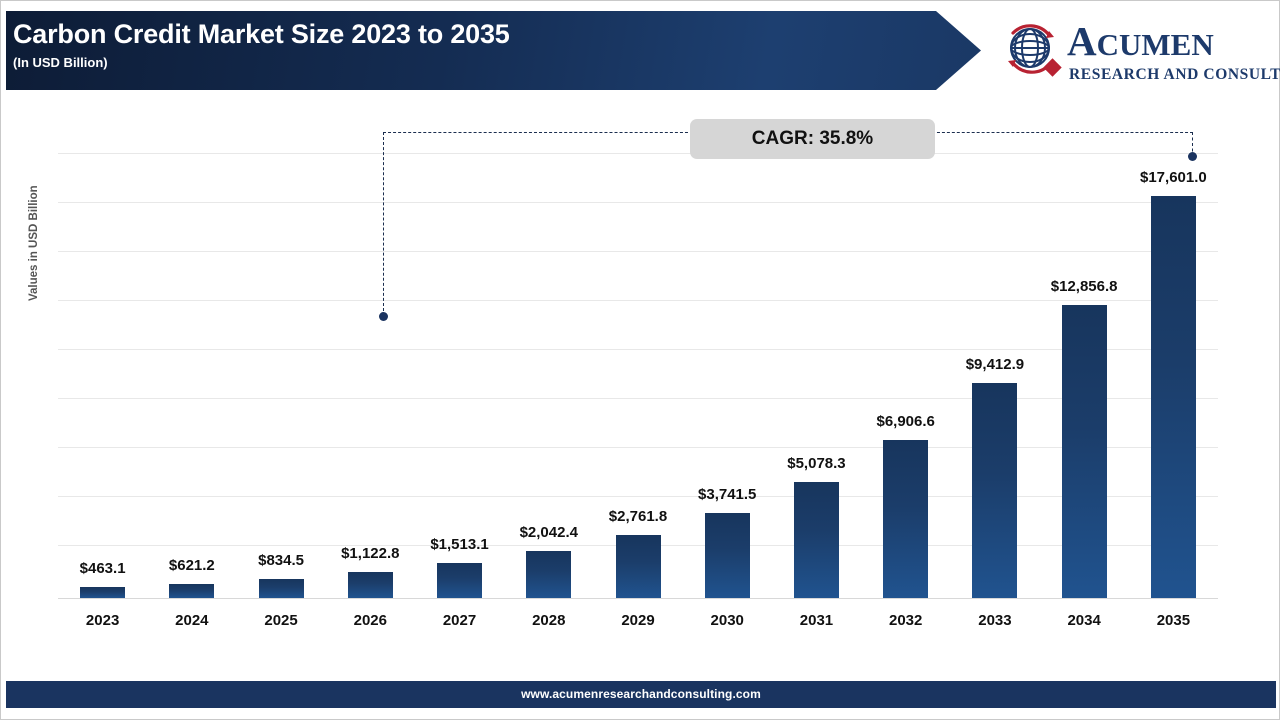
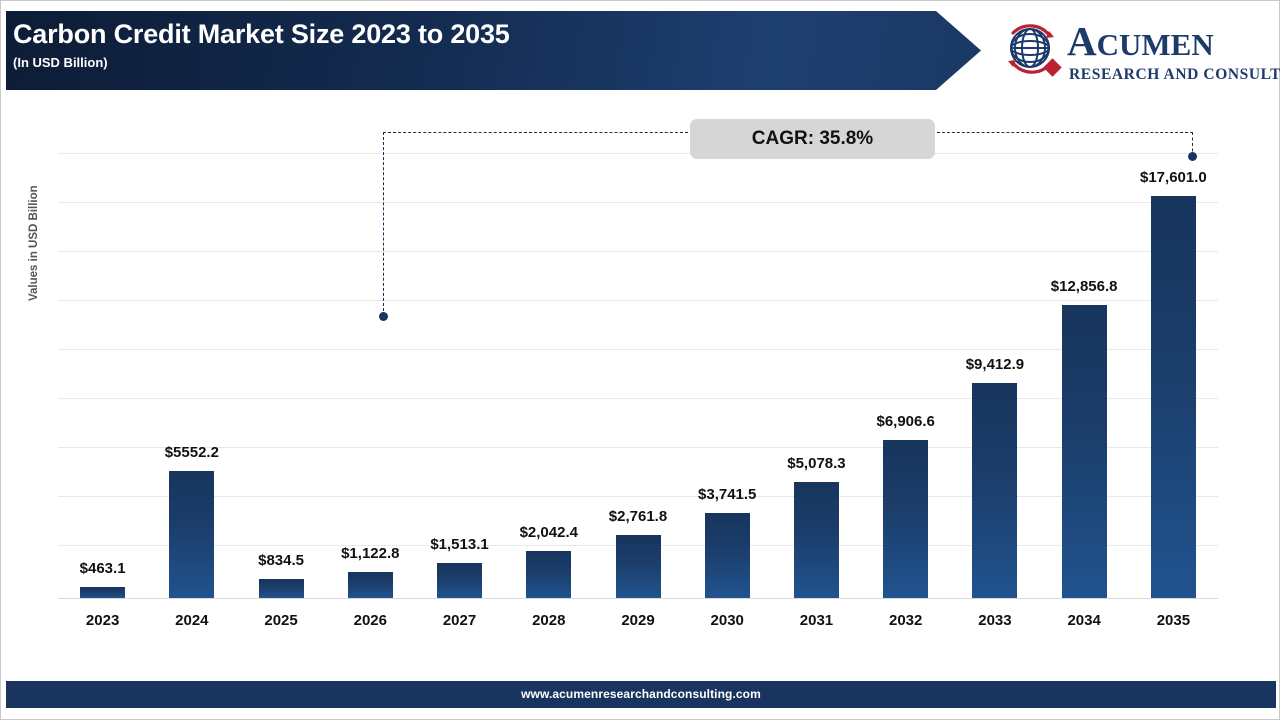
2024: $621.2 -> $5552.2
